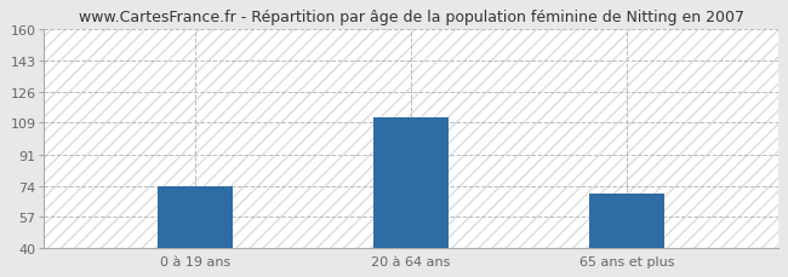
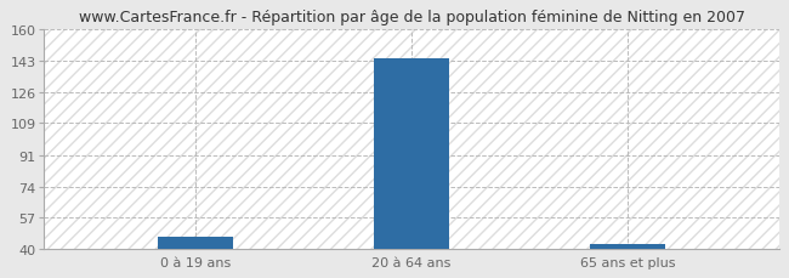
0 à 19 ans: 74 -> 47
20 à 64 ans: 112 -> 144
65 ans et plus: 70 -> 43
